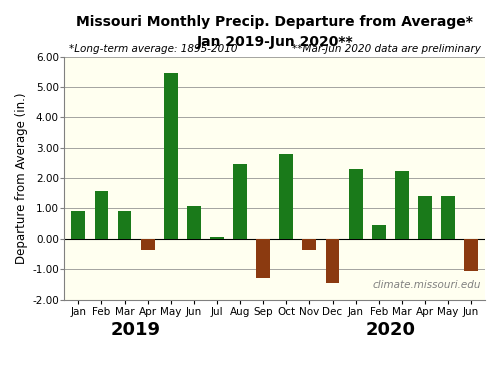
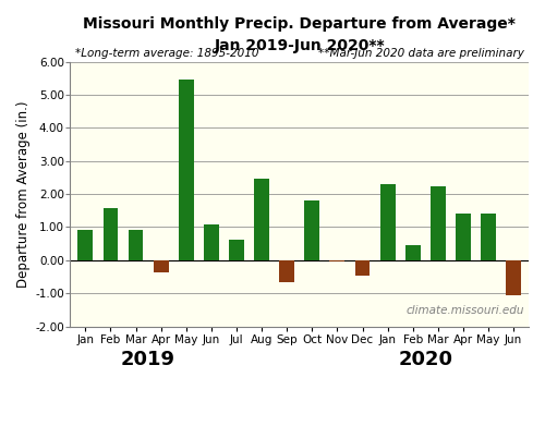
Jul: 0.05 -> 0.63
Sep: -1.30 -> -0.65
Oct: 2.80 -> 1.80
Nov: -0.35 -> -0.05
Dec: -1.45 -> -0.47
